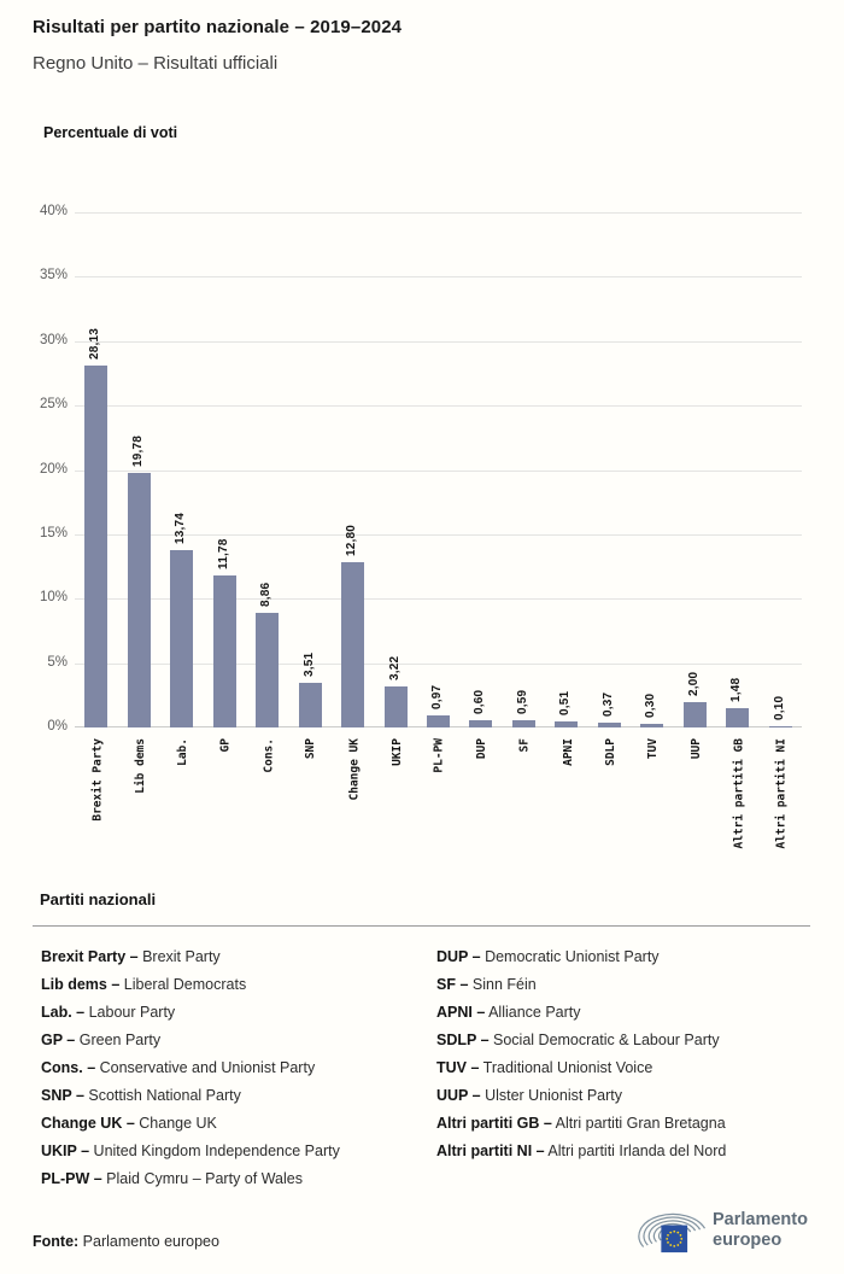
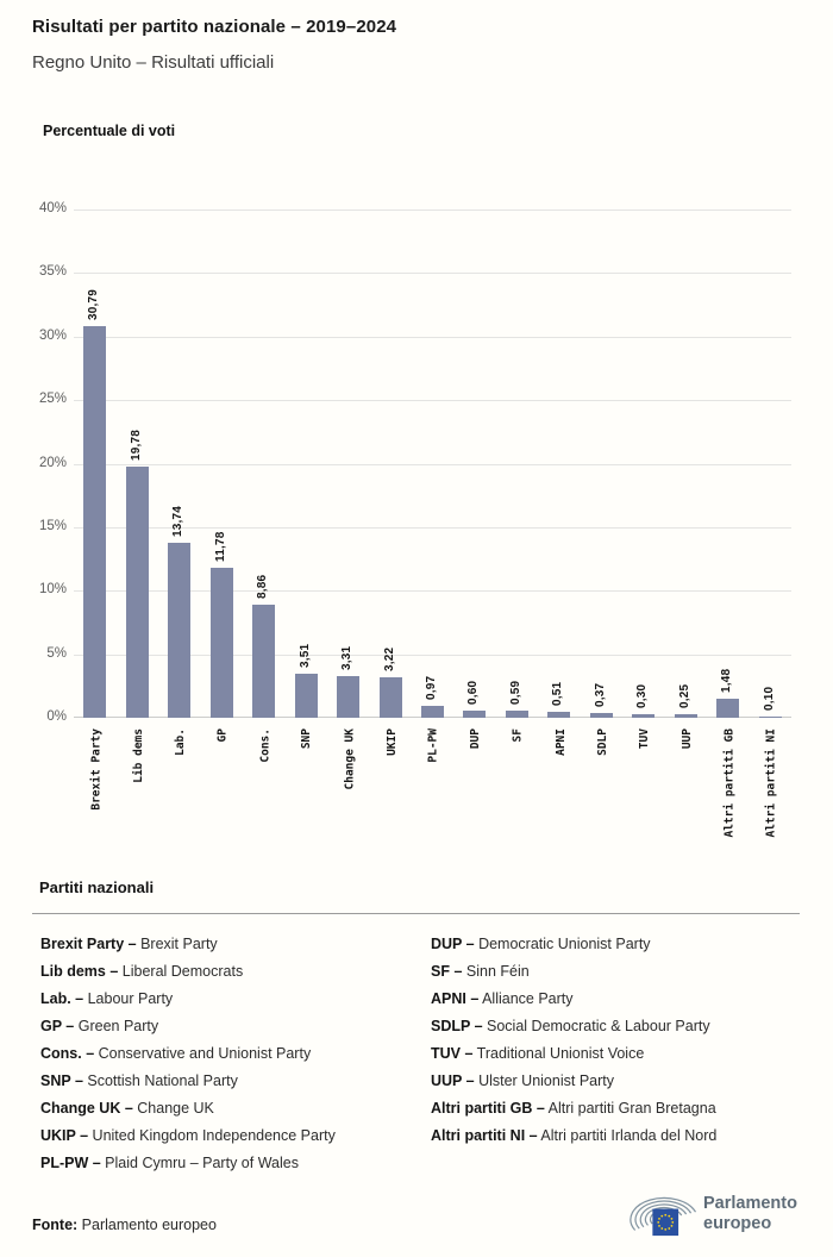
Brexit Party: 28,13 -> 30,79
Change UK: 12,80 -> 3,31
UUP: 2,00 -> 0,25
